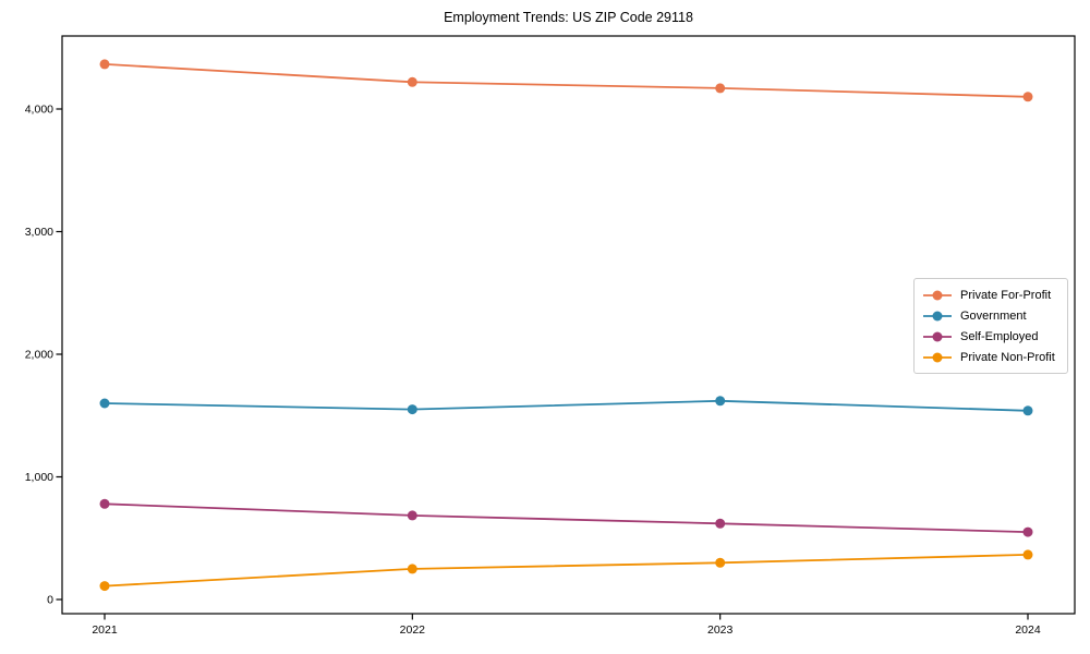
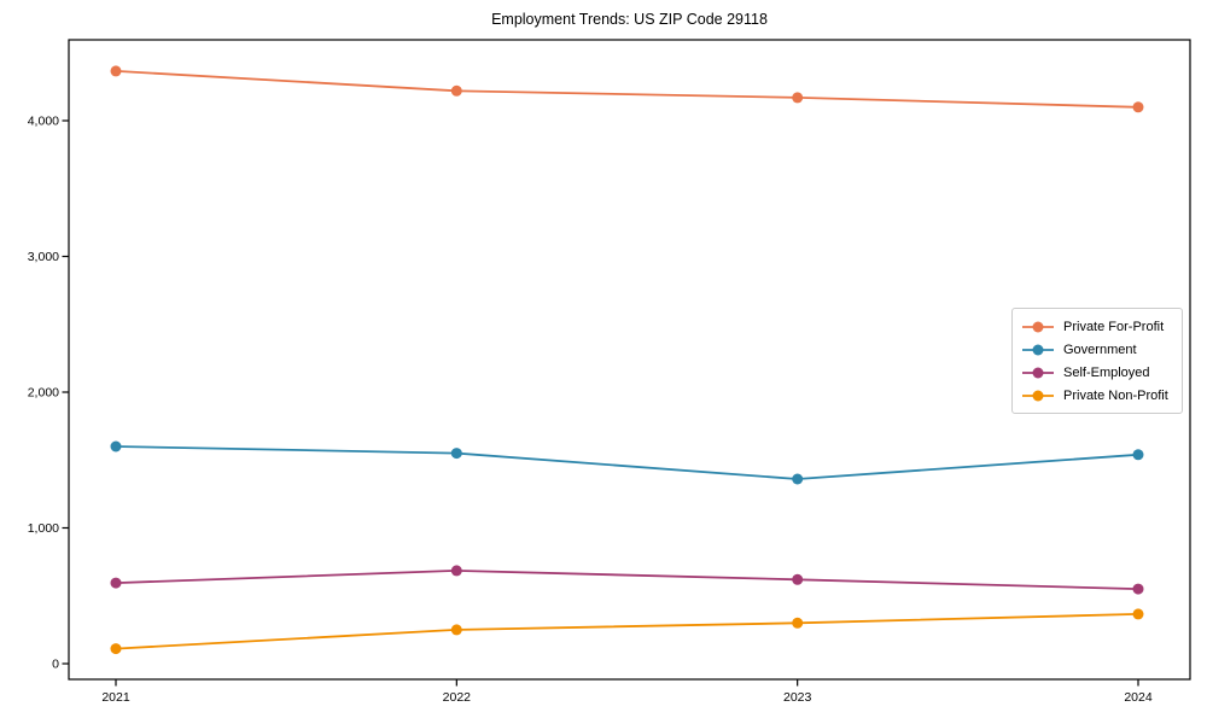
Self-Employed/2021: 780 -> 600
Government/2023: 1620 -> 1360
